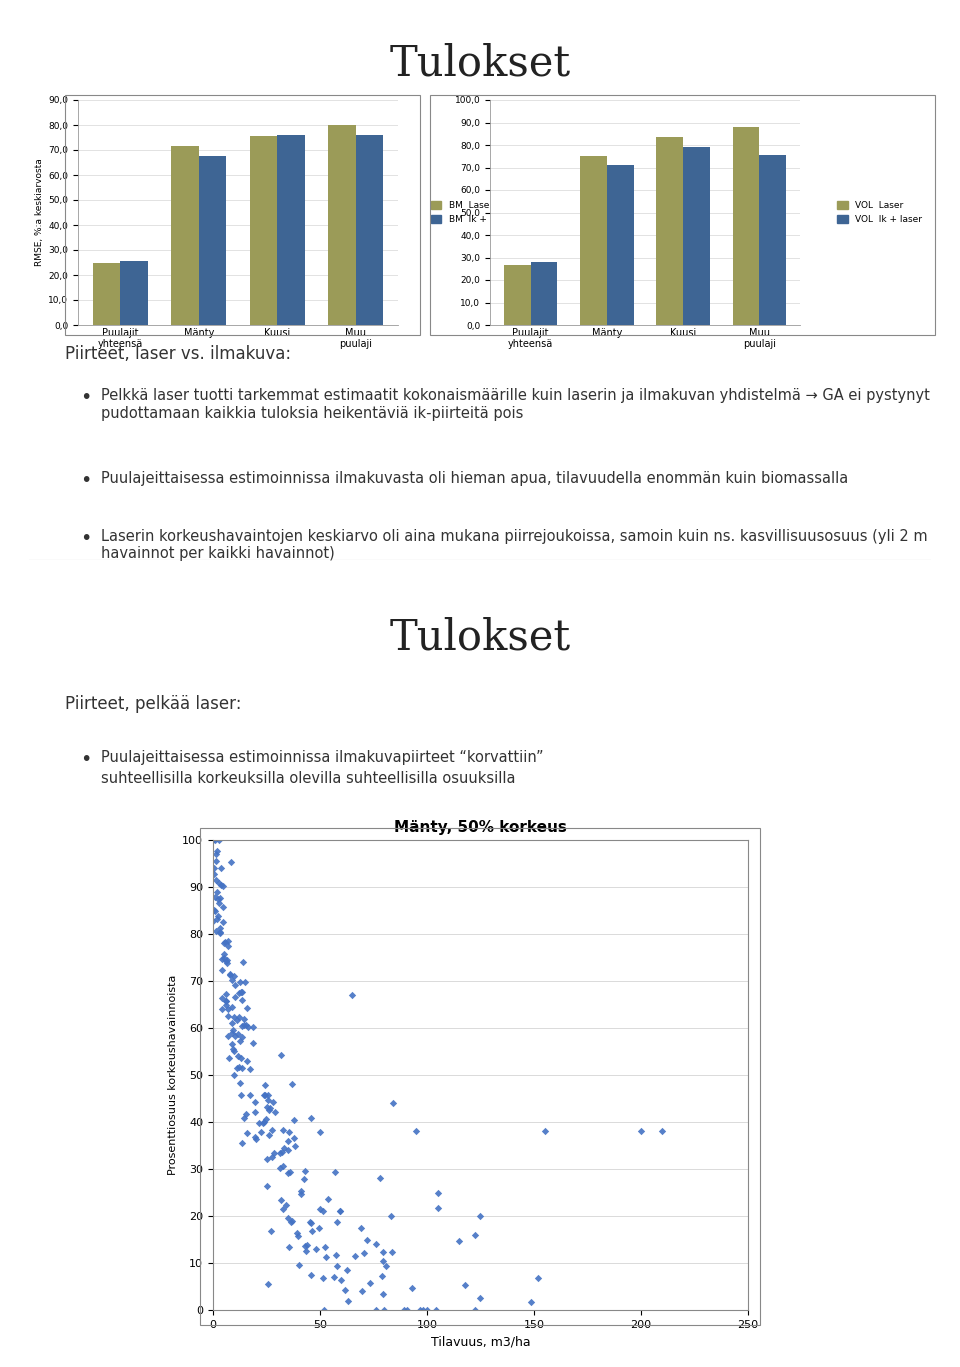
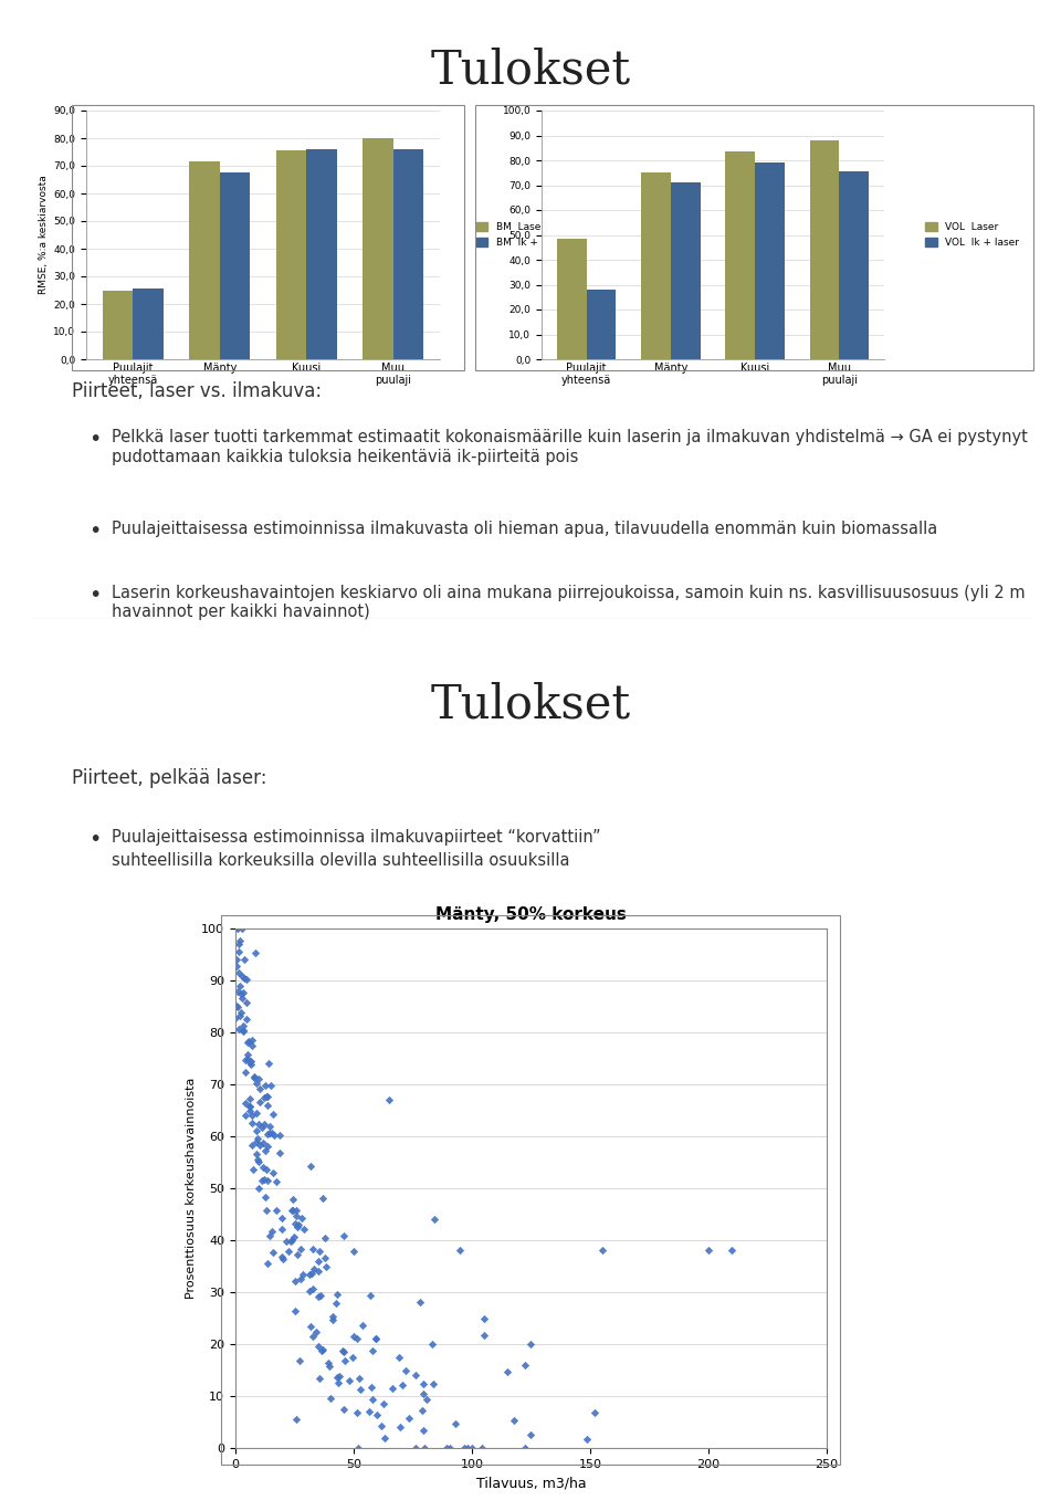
VOL Laser/Puulajit yhteensä: 26,5 -> 48,5
